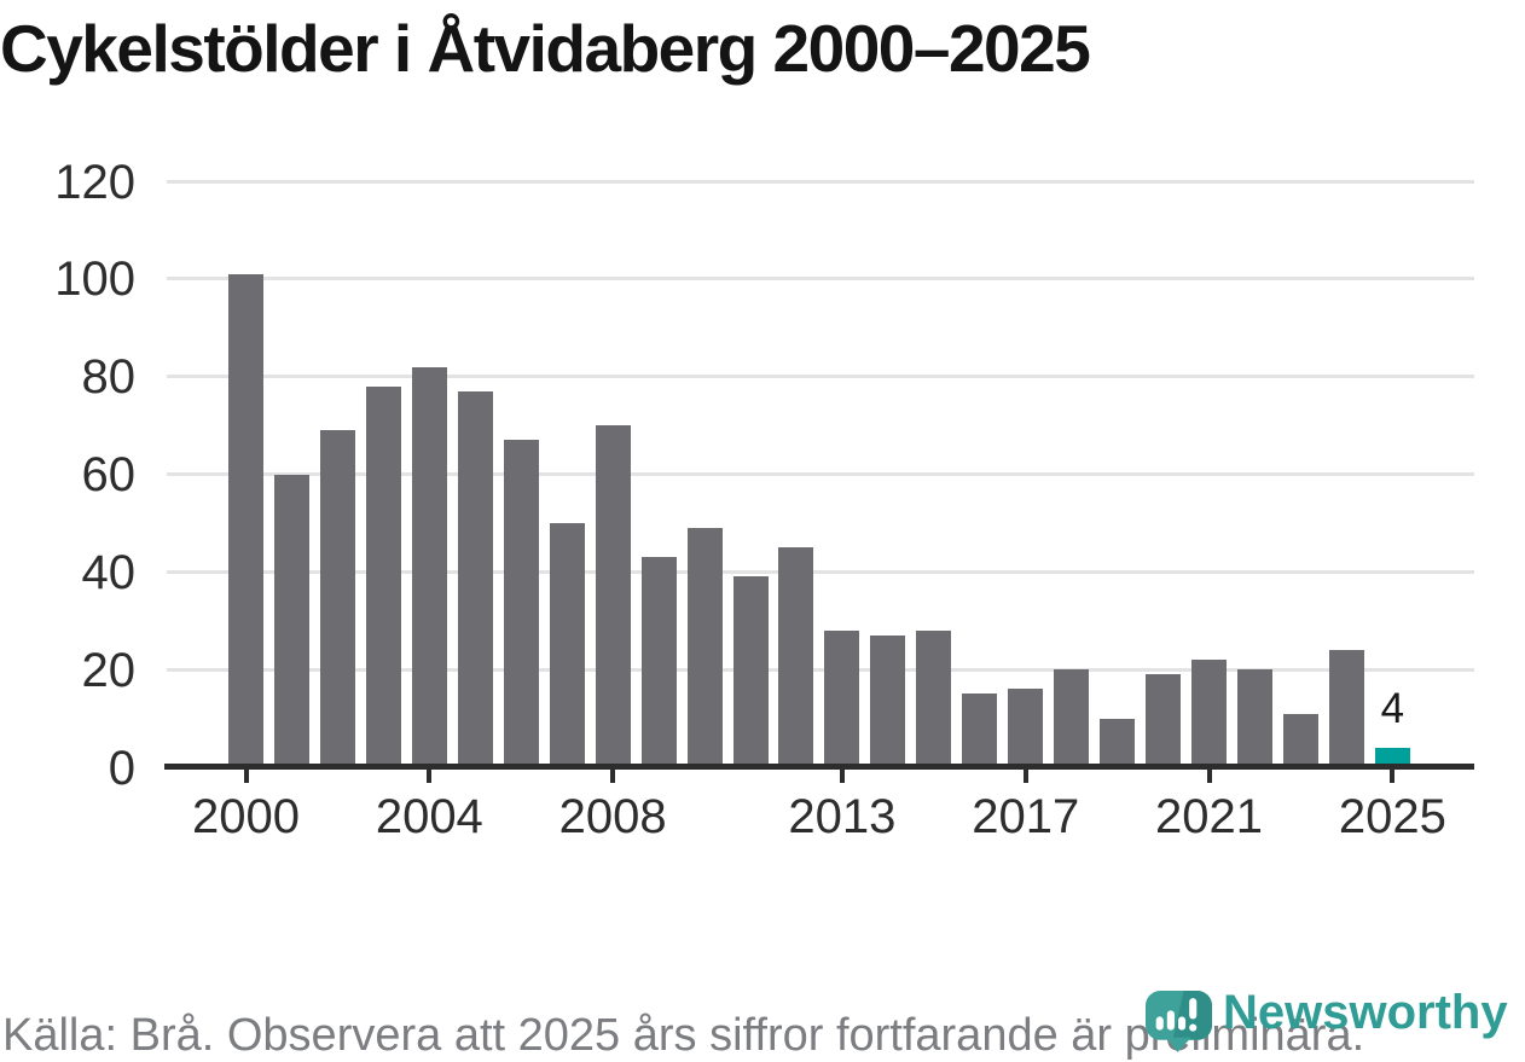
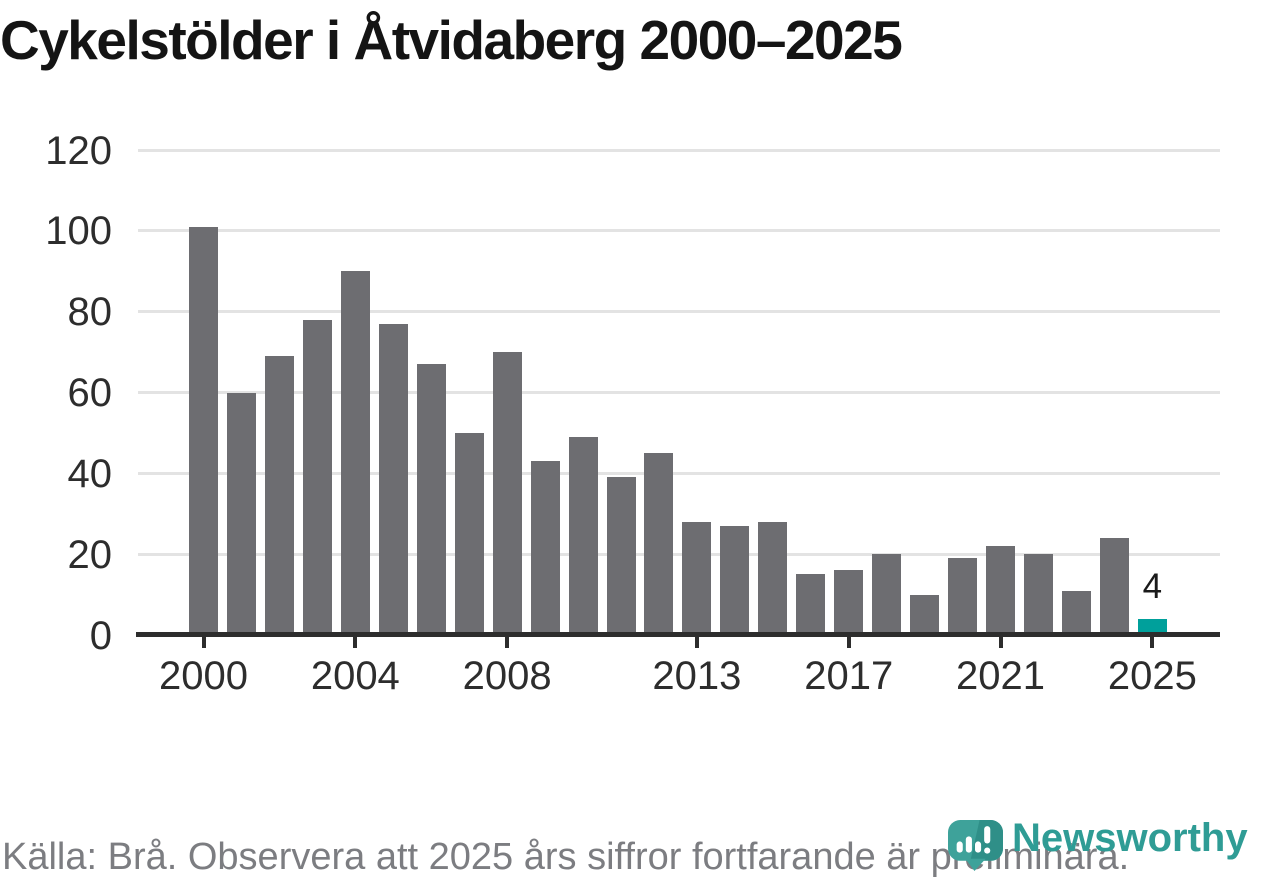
2004: 82 -> 90
